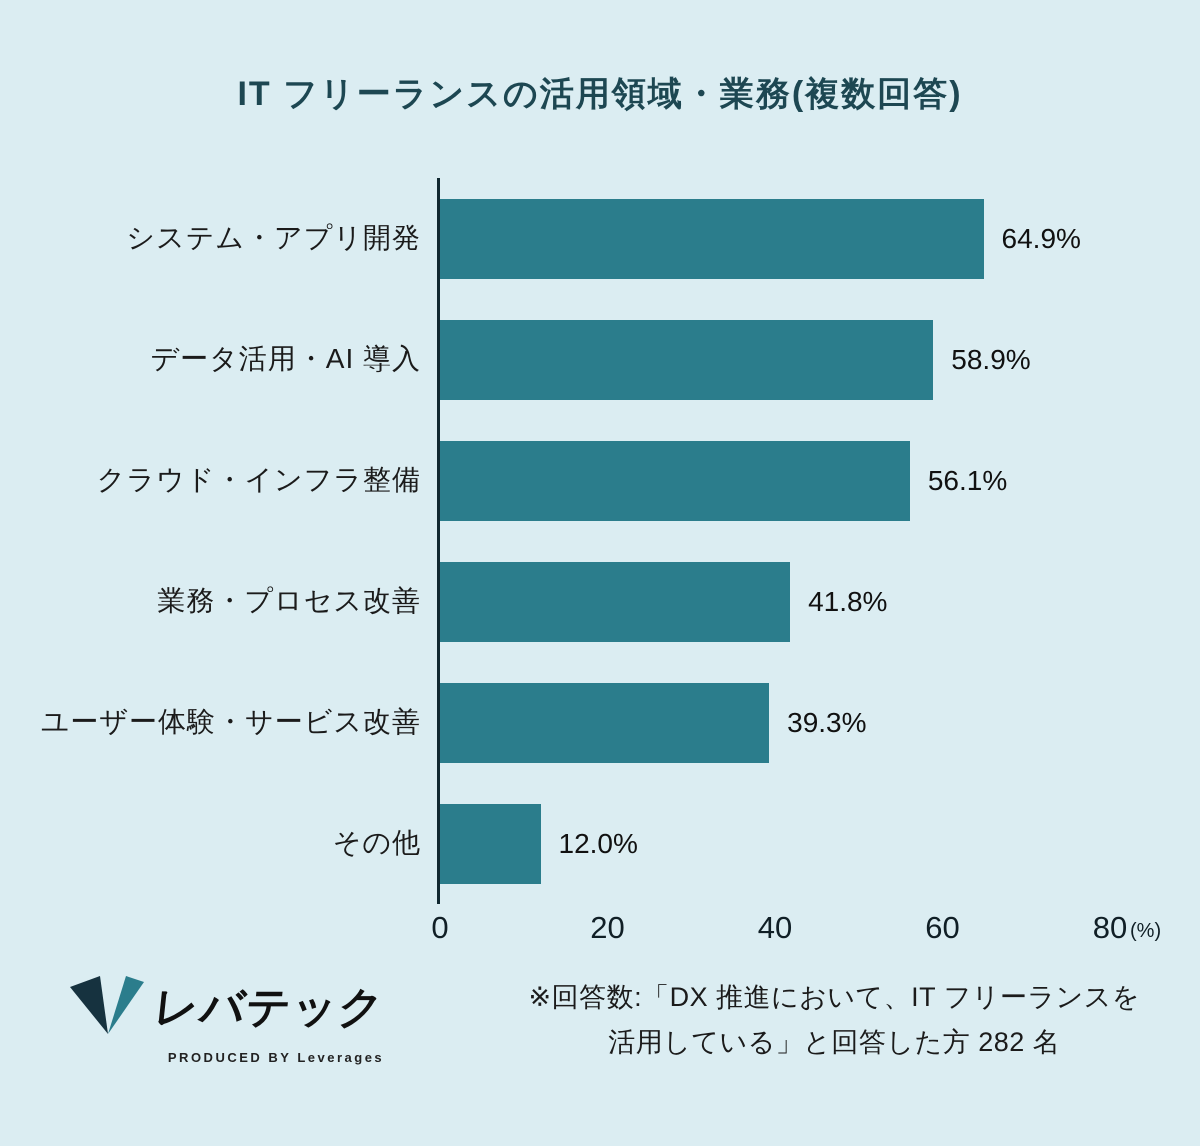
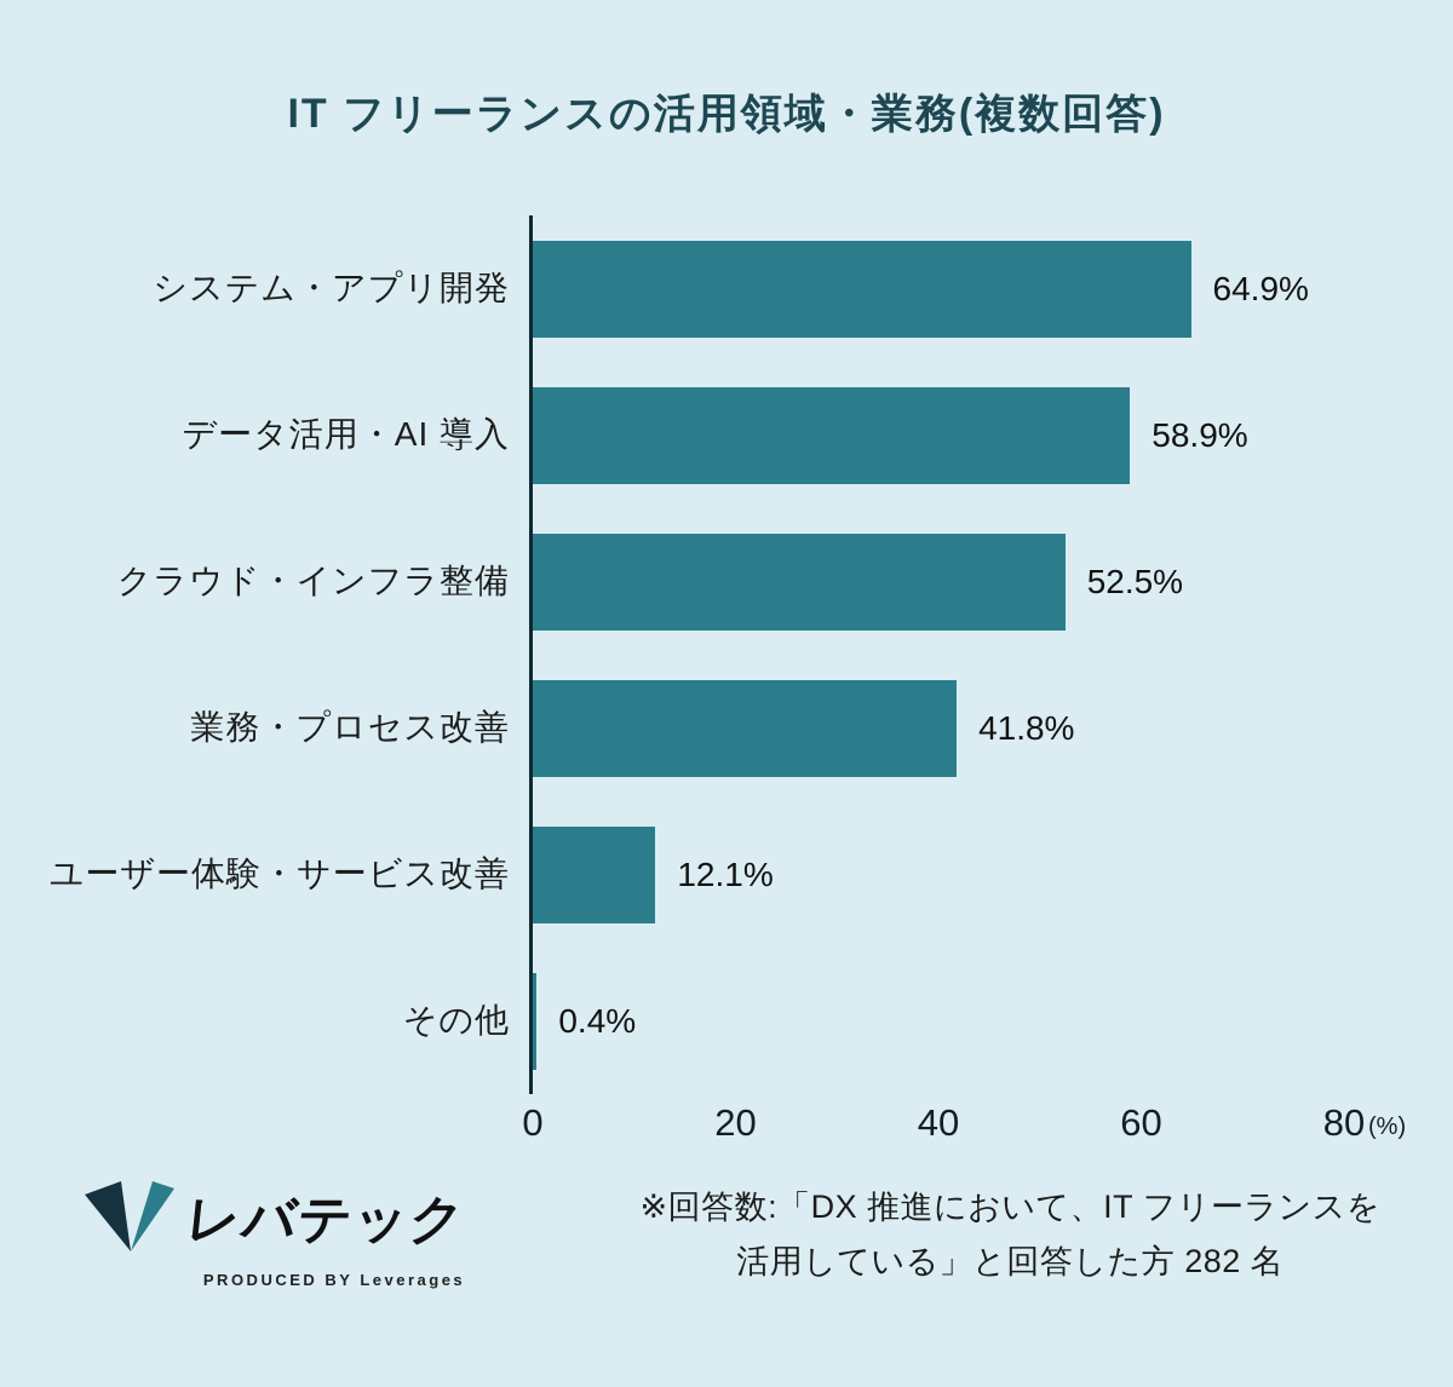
クラウド・インフラ整備: 56.1% -> 52.5%
ユーザー体験・サービス改善: 39.3% -> 12.1%
その他: 12.0% -> 0.4%
